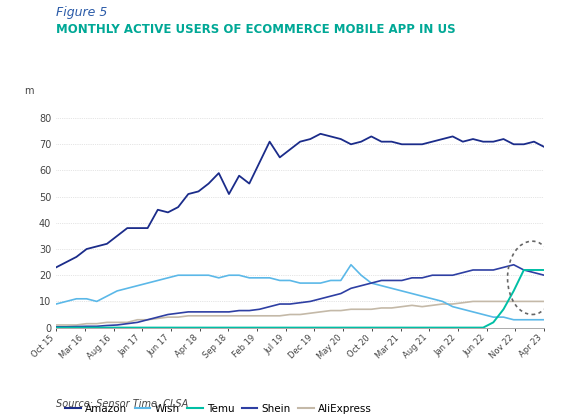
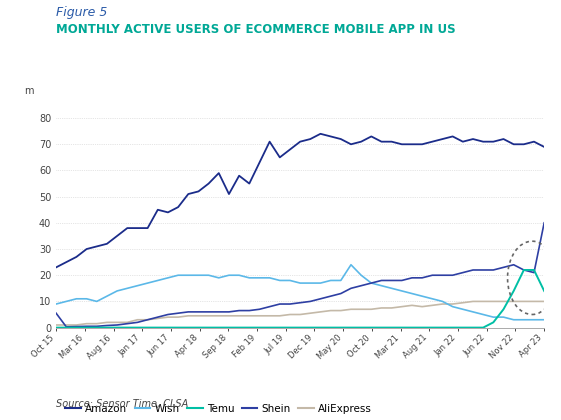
Shein/Oct 15: 0.3 -> 5.5
Temu/Apr 23: 22 -> 14
Shein/Apr 23: 20.0 -> 40.0
